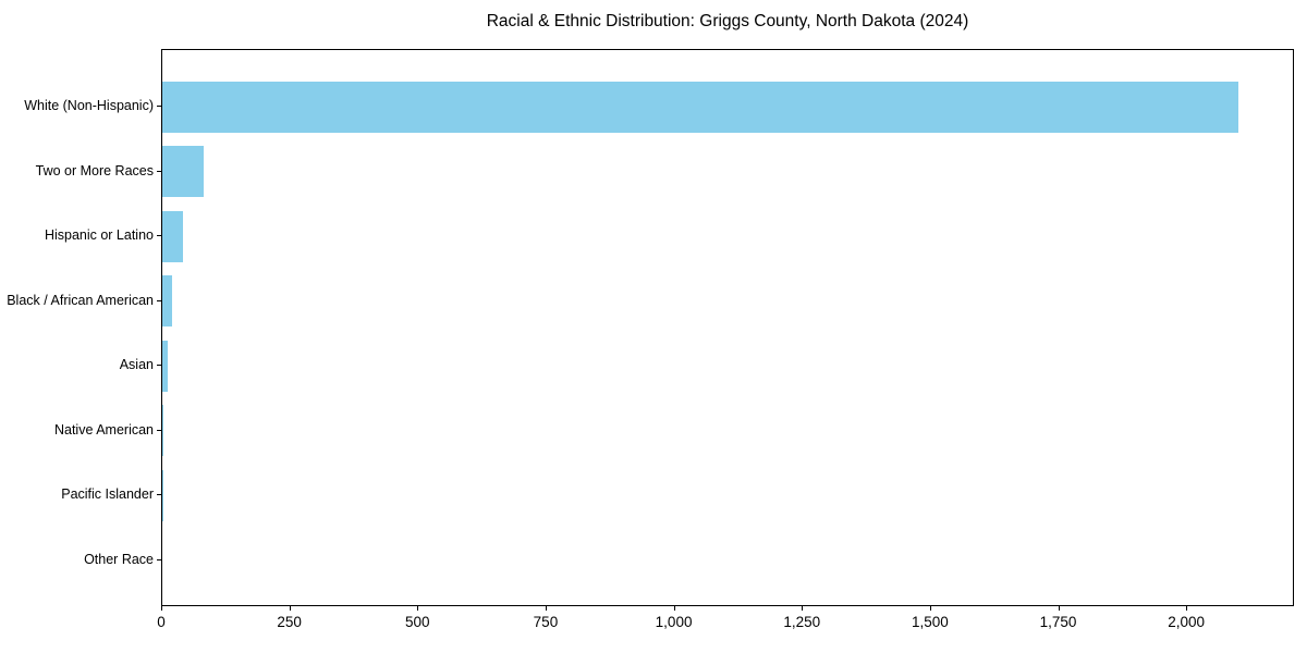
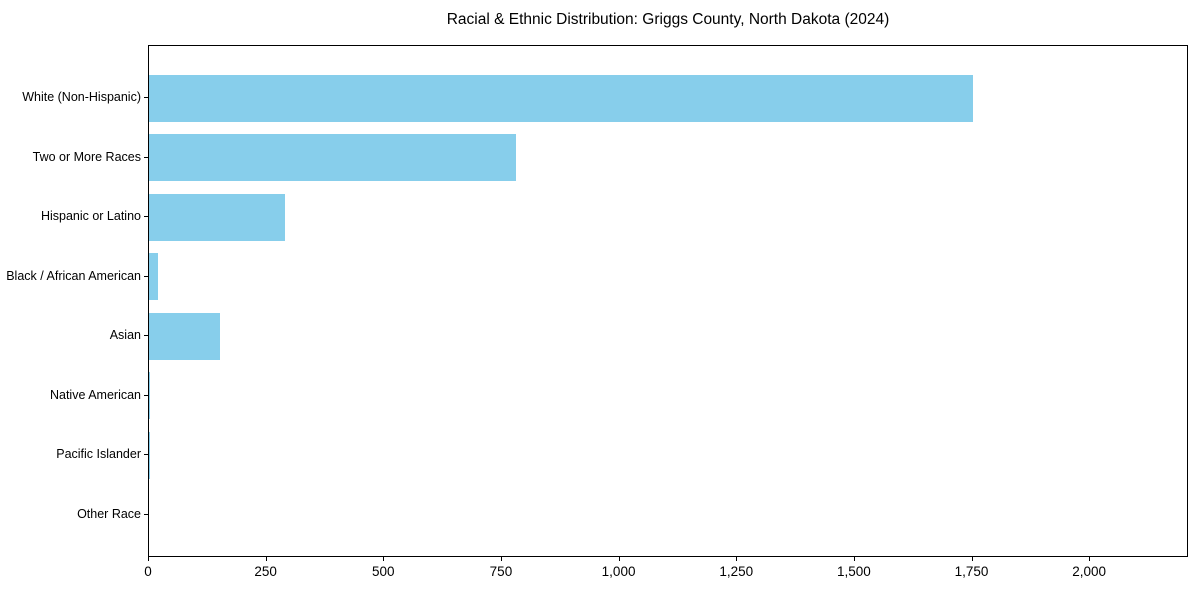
White (Non-Hispanic): 2100 -> 1750
Two or More Races: 80 -> 780
Hispanic or Latino: 40 -> 290
Asian: 10 -> 150
